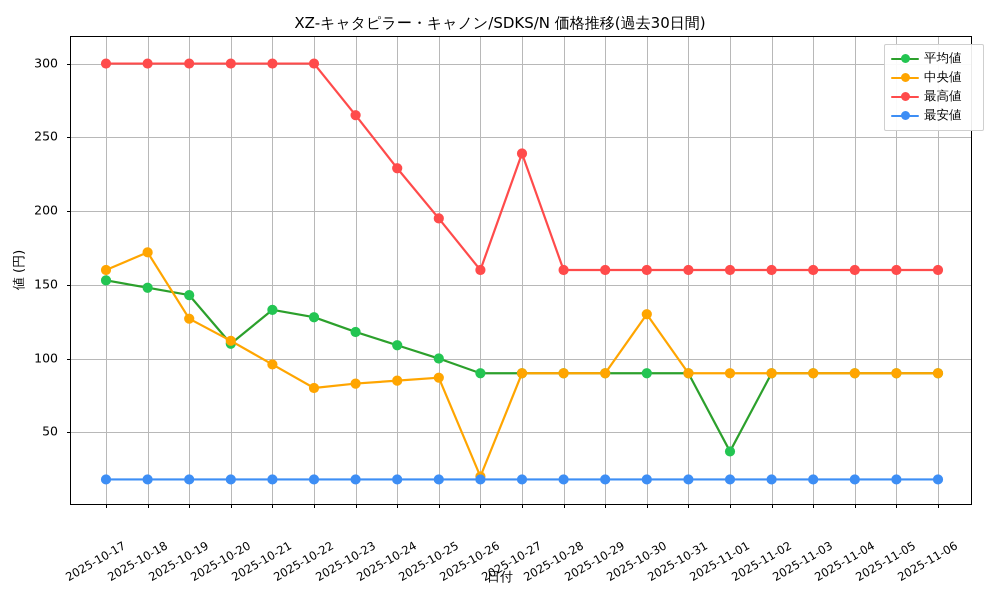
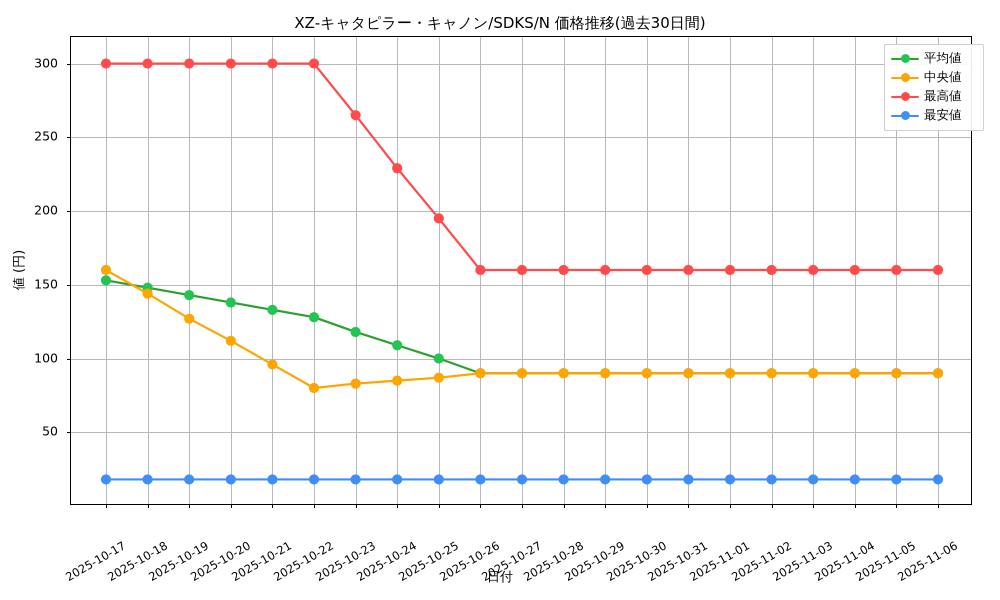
中央値/2025-10-18: 172 -> 144
平均値/2025-10-20: 110 -> 138
中央値/2025-10-26: 20 -> 90
最高値/2025-10-27: 239 -> 160
中央値/2025-10-30: 130 -> 90
平均値/2025-11-01: 37 -> 90
